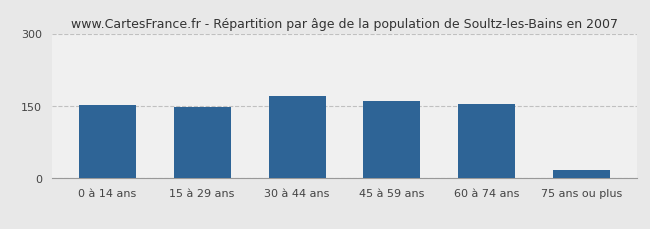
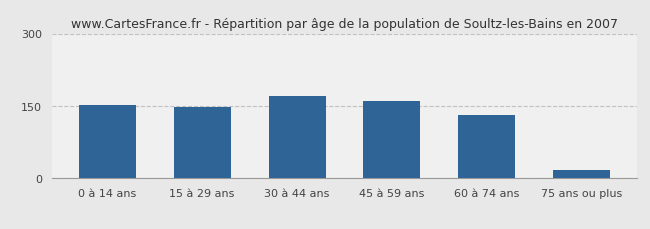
60 à 74 ans: 155 -> 132
